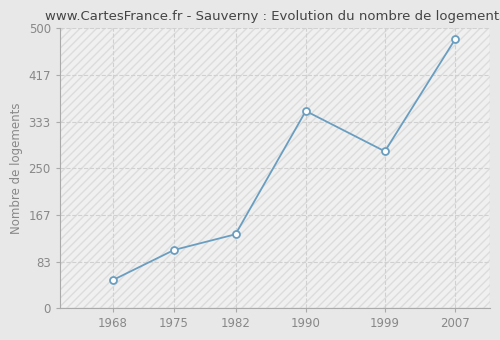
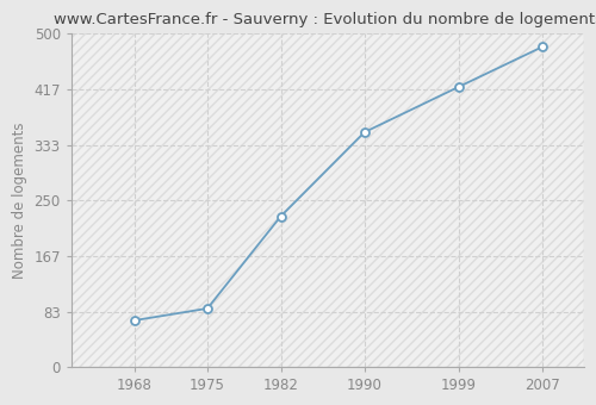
1968: 50 -> 70
1975: 104 -> 88
1982: 132 -> 226
1999: 280 -> 420
